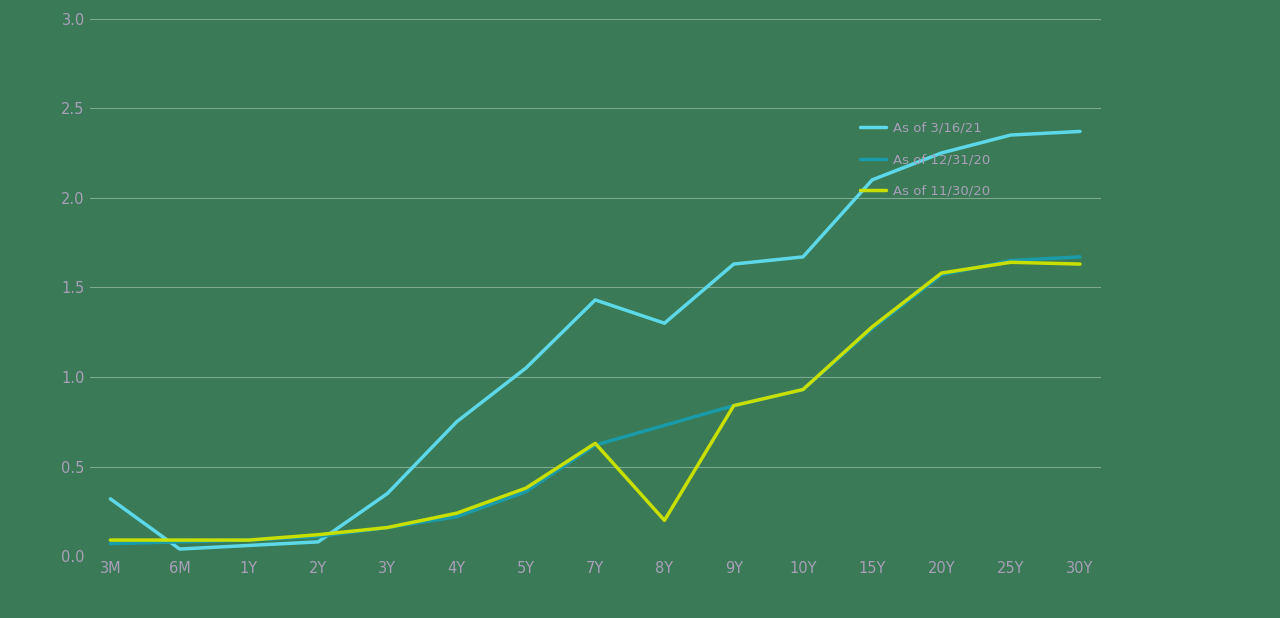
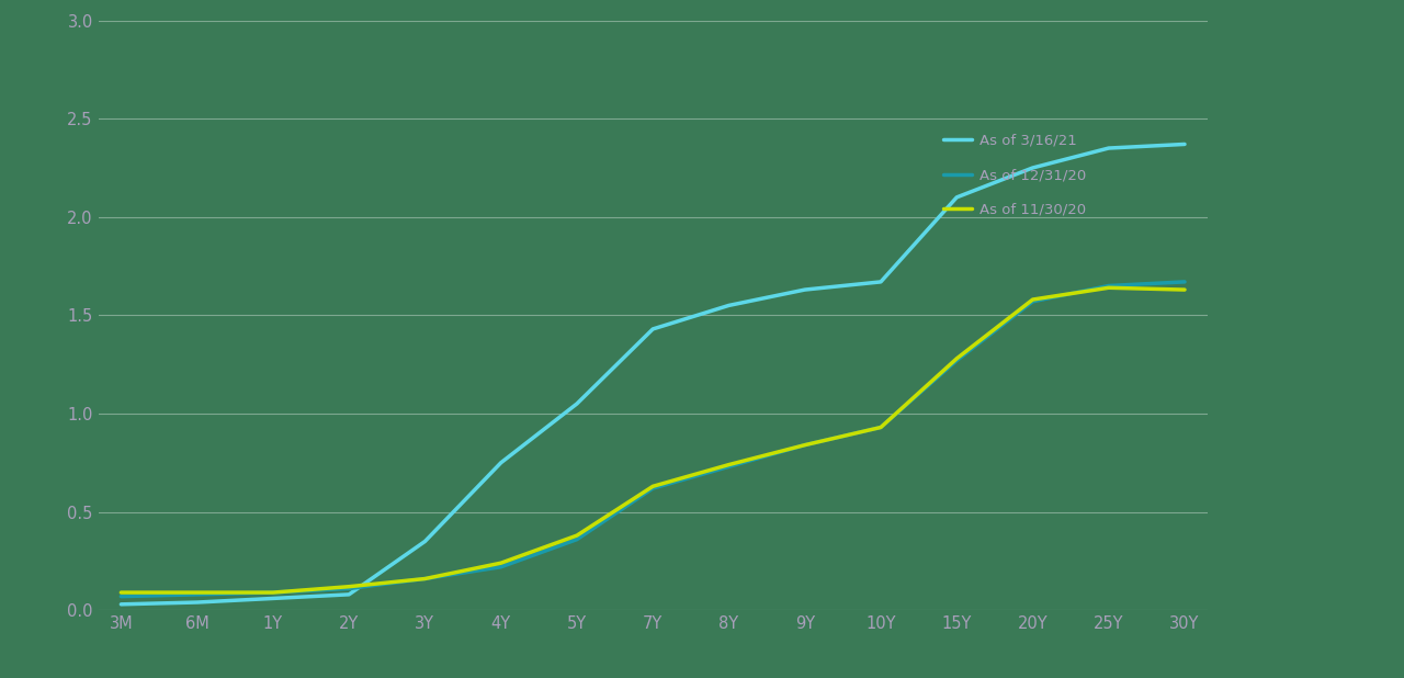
As of 3/16/21/3M: 0.32 -> 0.03
As of 3/16/21/8Y: 1.30 -> 1.55
As of 11/30/20/8Y: 0.20 -> 0.74
